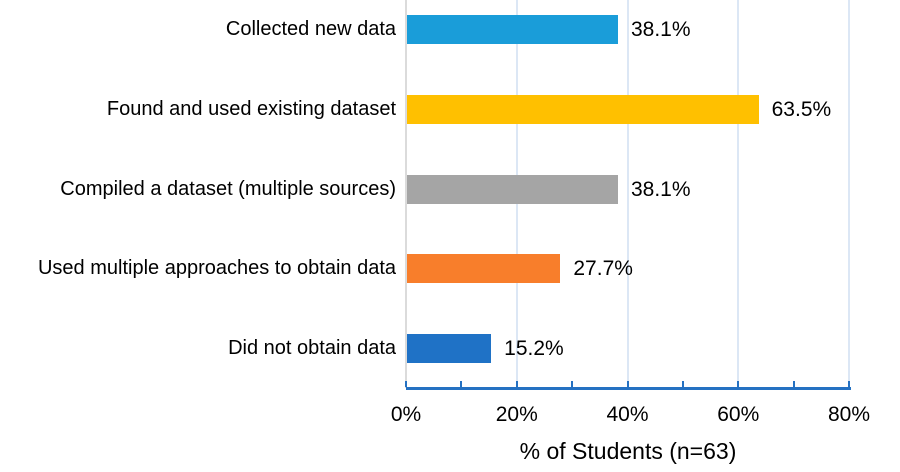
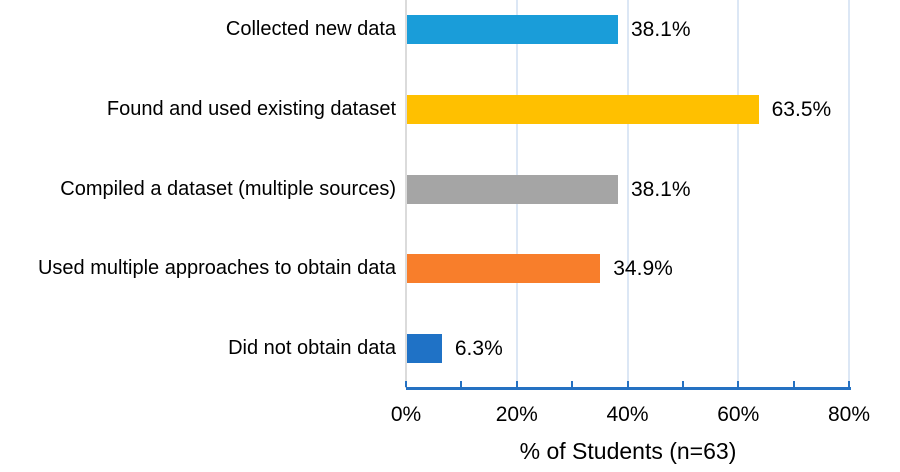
Used multiple approaches to obtain data: 27.7% -> 34.9%
Did not obtain data: 15.2% -> 6.3%
